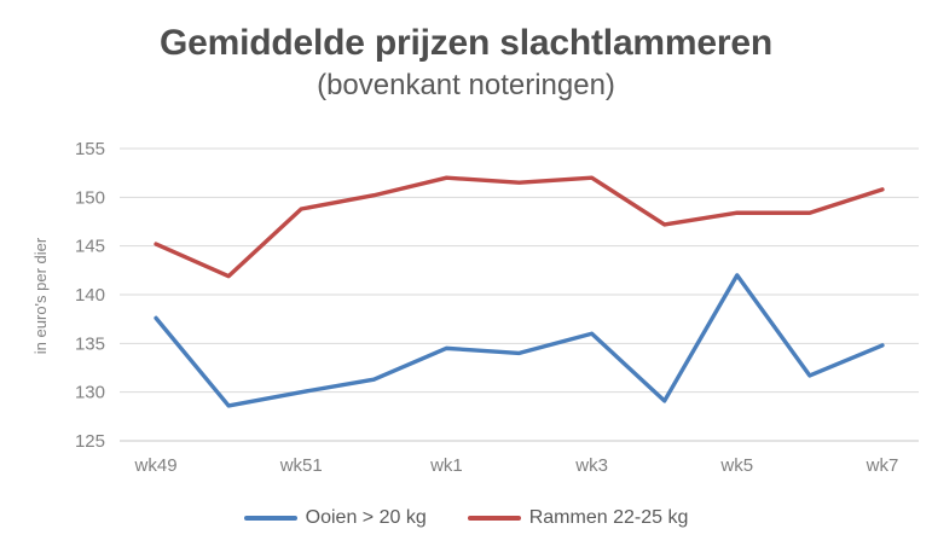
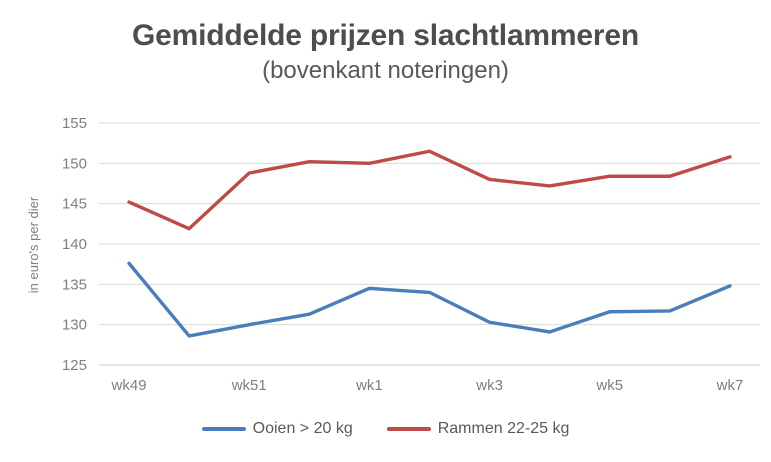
Rammen 22-25 kg/wk1: 152 -> 150
Ooien > 20 kg/wk3: 136 -> 130
Rammen 22-25 kg/wk3: 152 -> 148
Ooien > 20 kg/wk5: 142 -> 132
